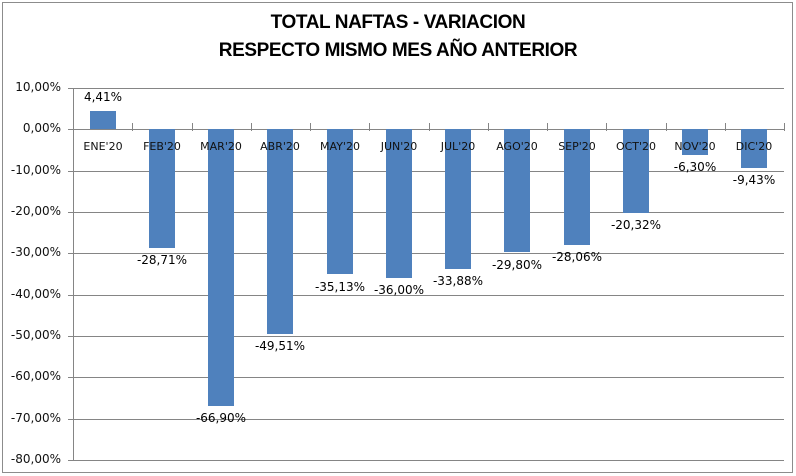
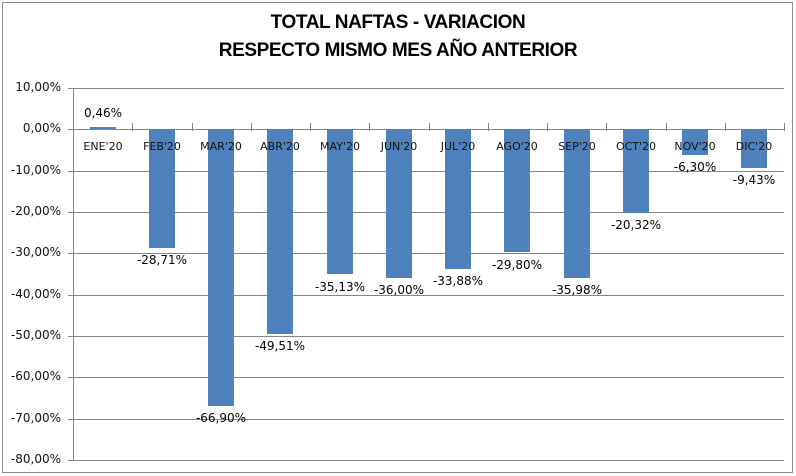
ENE'20: 4,41% -> 0,46%
SEP'20: -28,06% -> -35,98%
